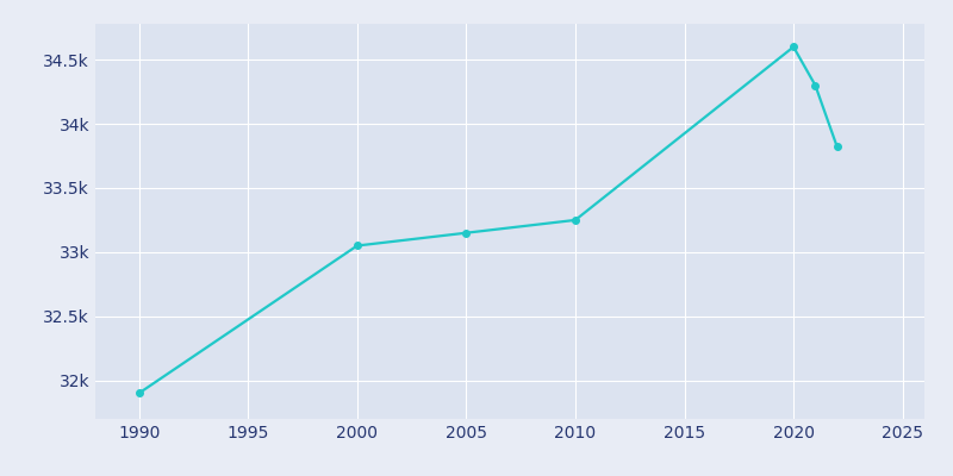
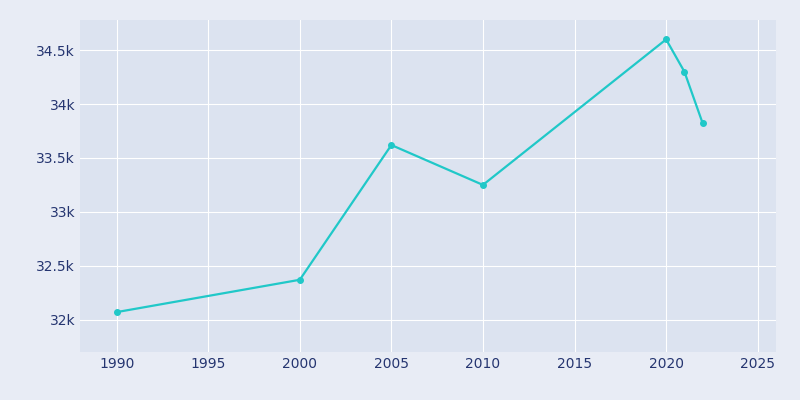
1990: 31.90k -> 32.07k
2000: 33.05k -> 32.37k
2005: 33.15k -> 33.62k
